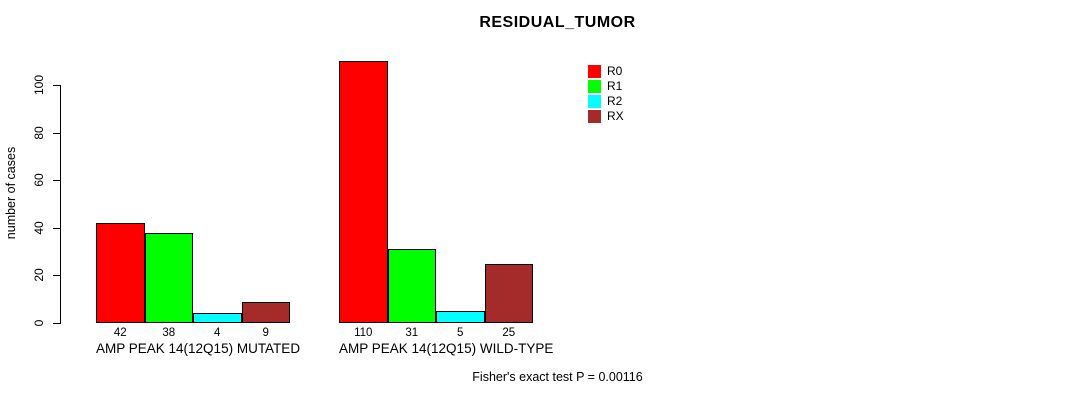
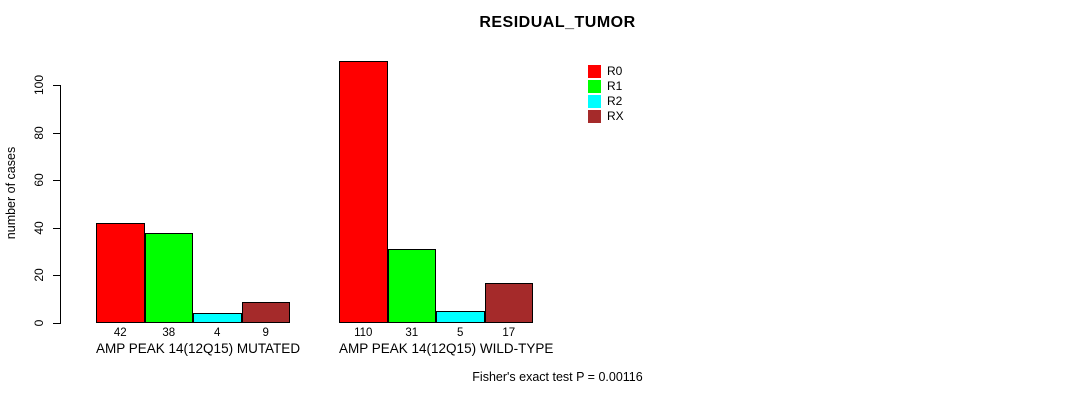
RX/AMP PEAK 14(12Q15) WILD-TYPE: 25 -> 17
